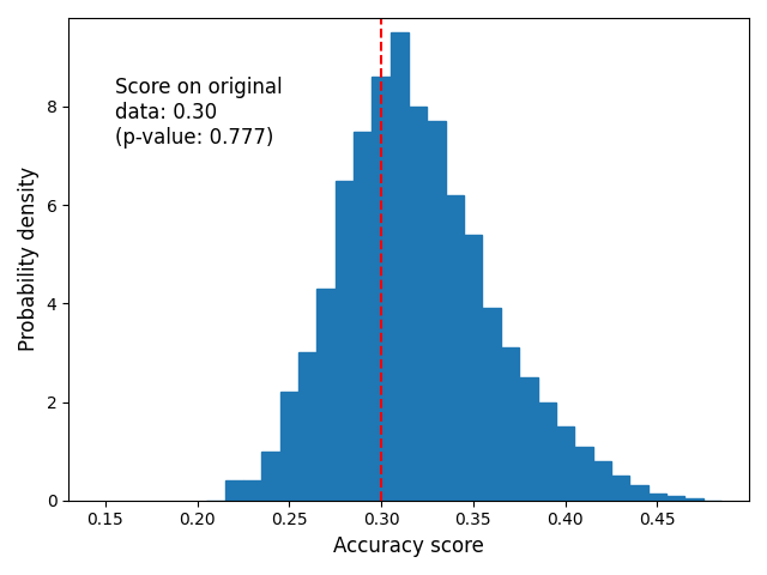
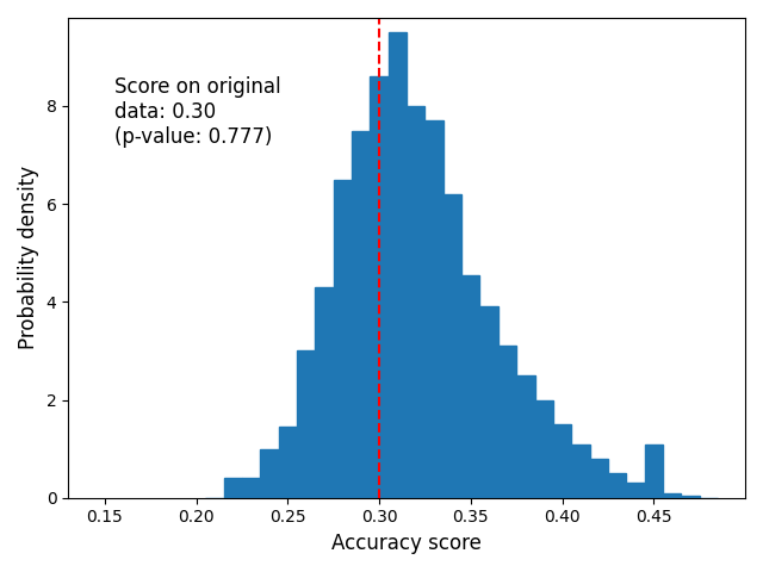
0.25: 2.20 -> 1.45
0.35: 5.40 -> 4.55
0.45: 0.15 -> 1.10
